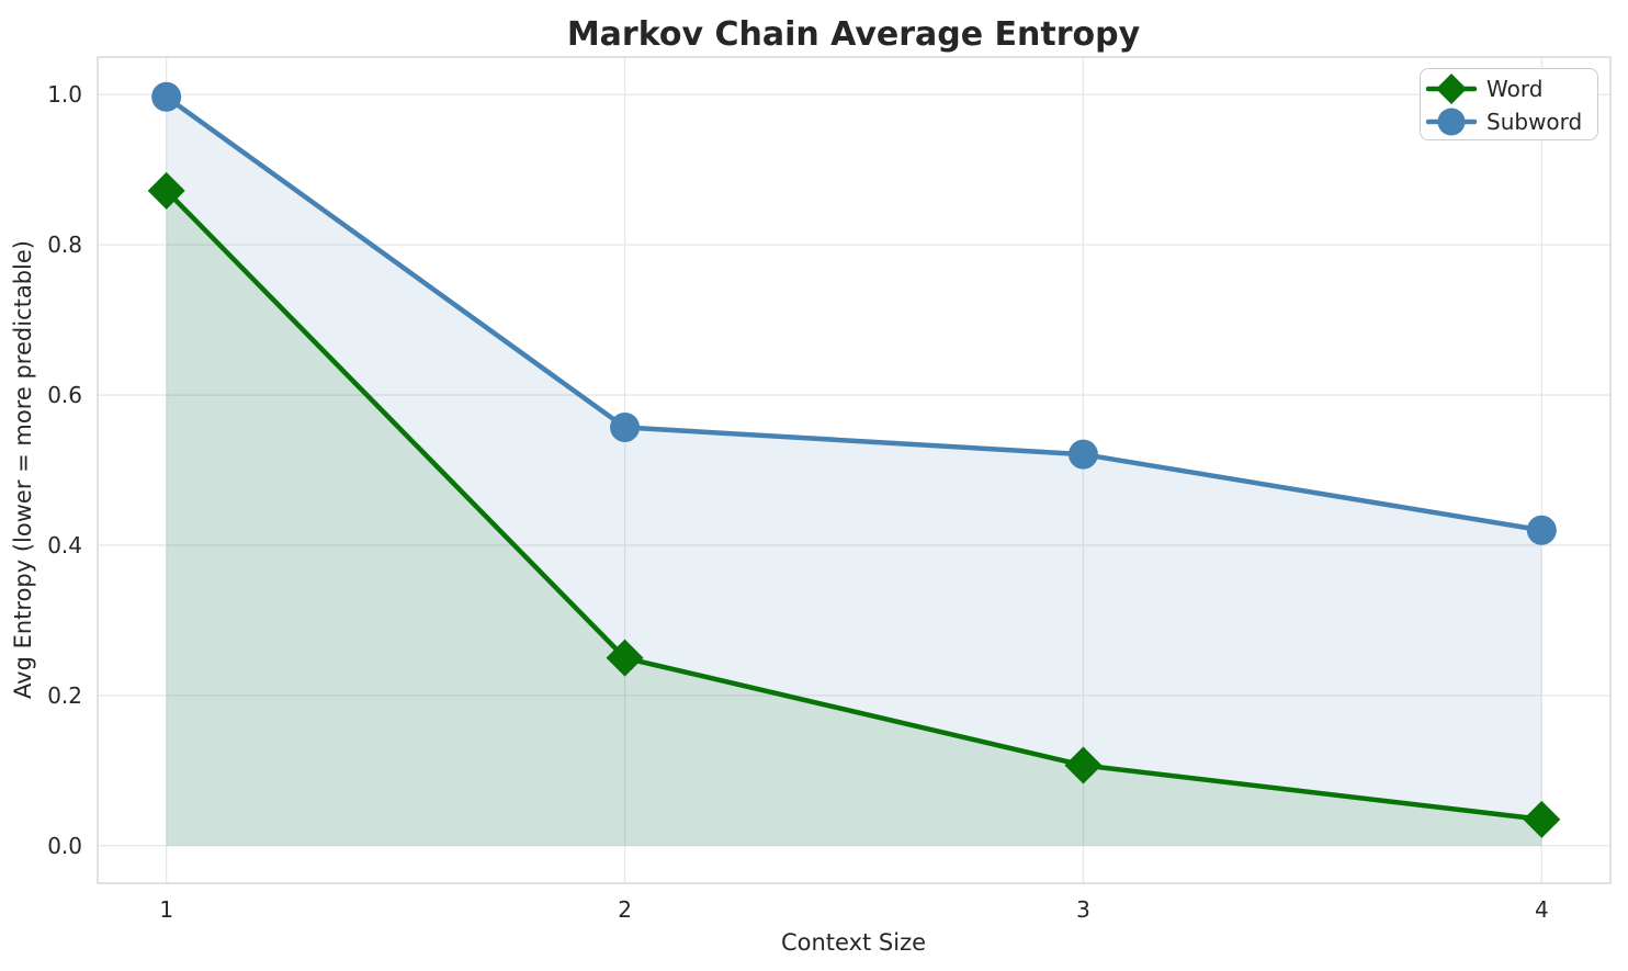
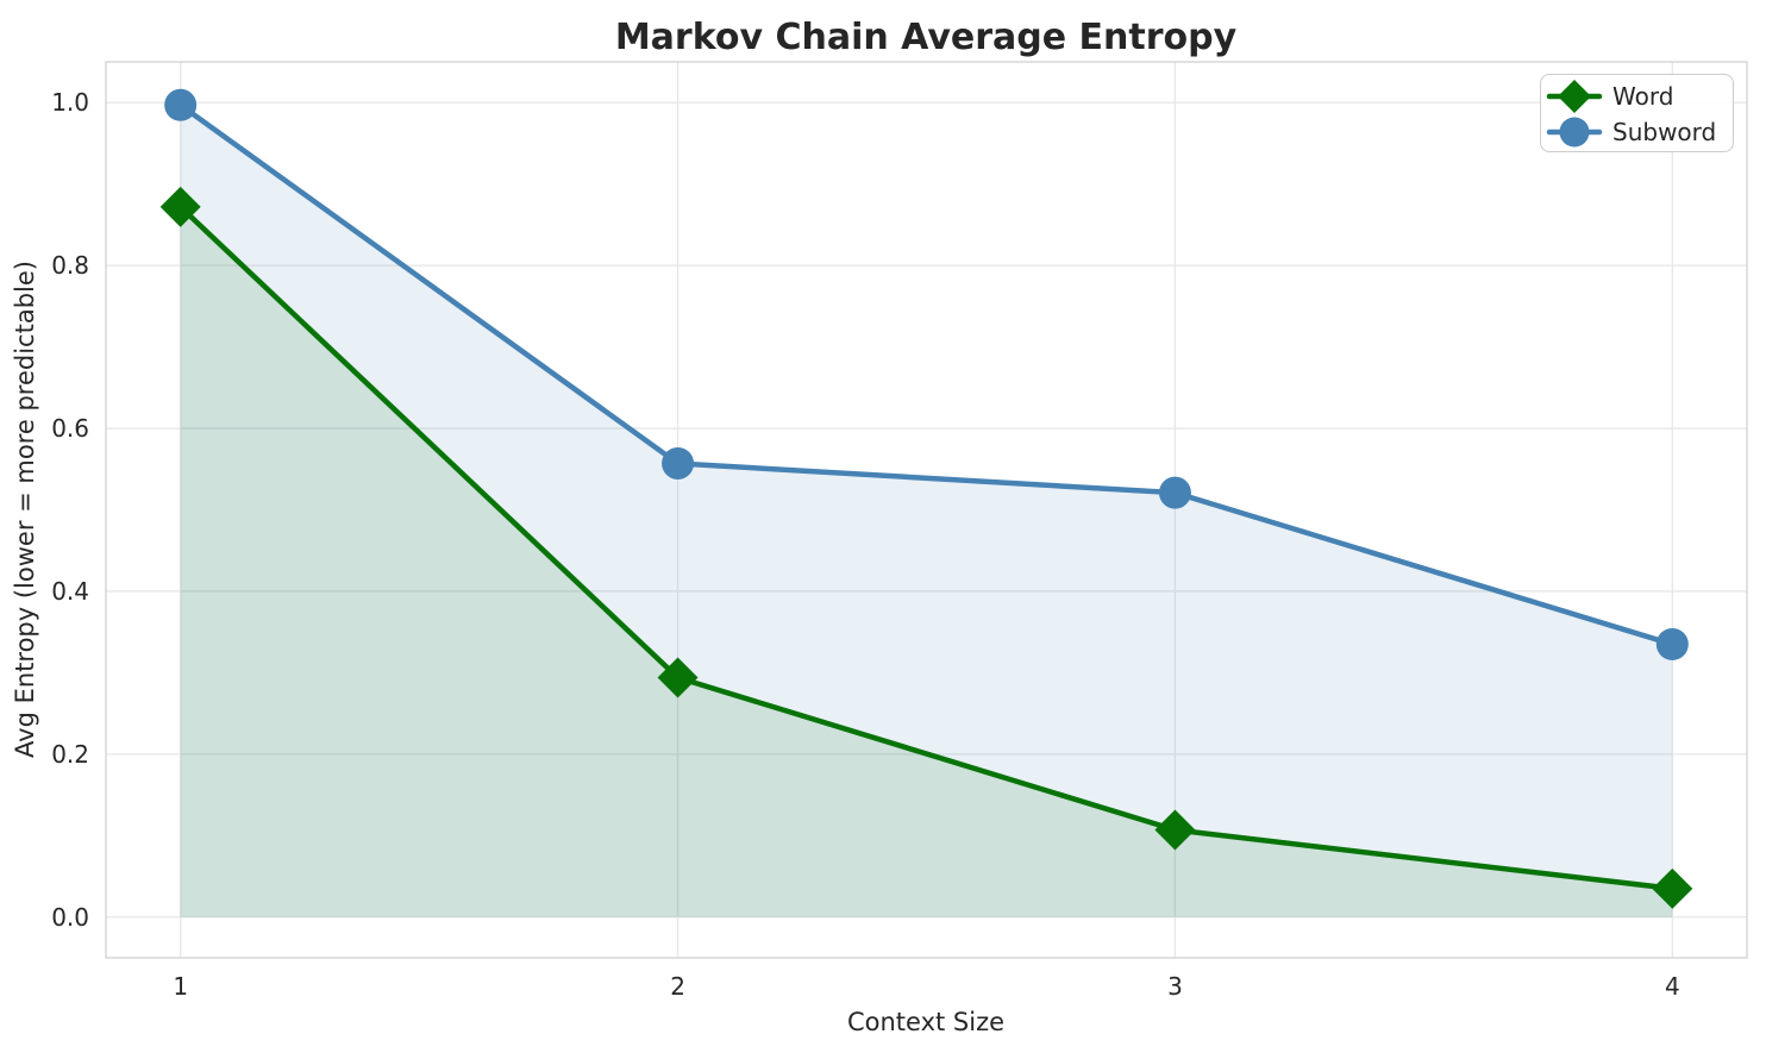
Word/2: 0.25 -> 0.29
Subword/4: 0.42 -> 0.34
